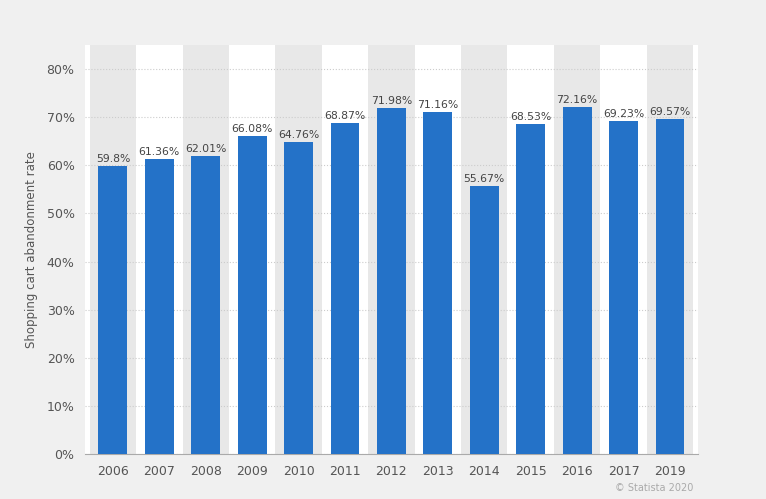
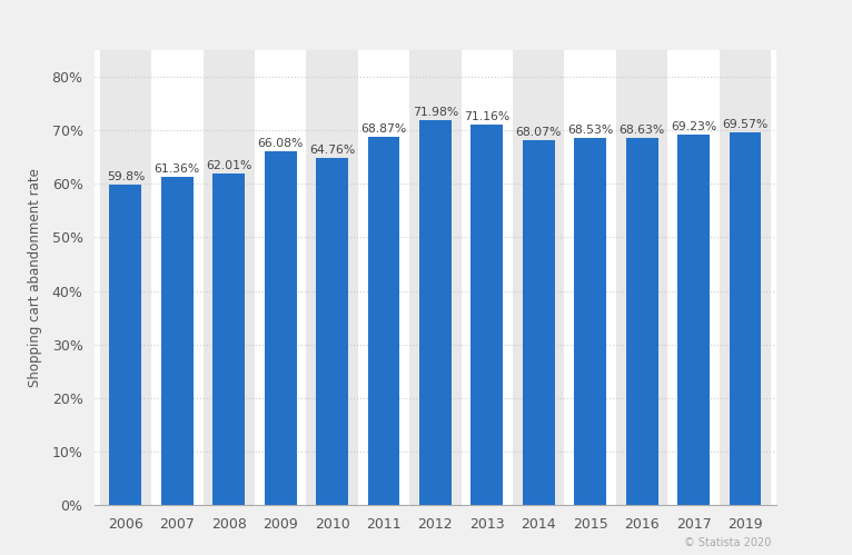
2014: 55.67% -> 68.07%
2016: 72.16% -> 68.63%
